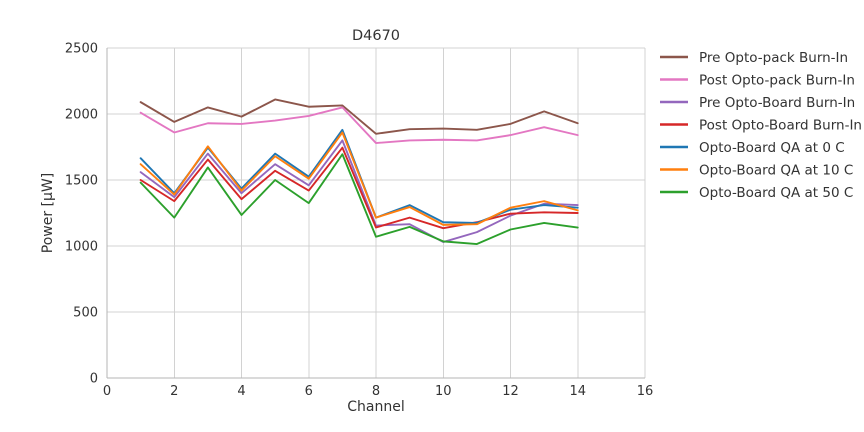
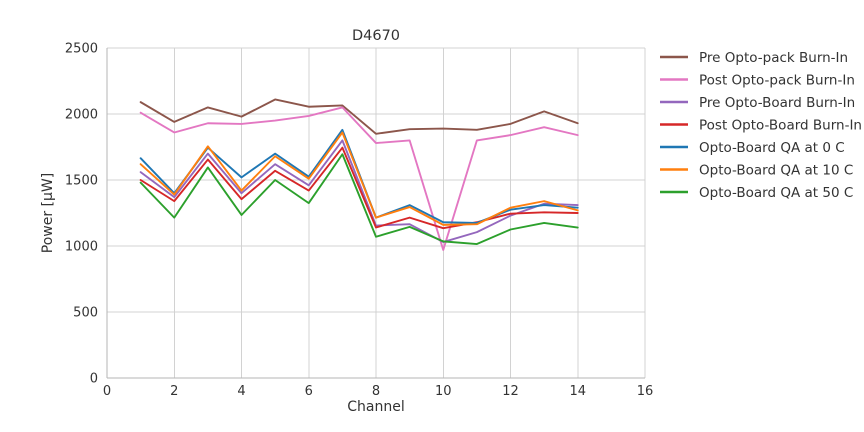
Opto-Board QA at 0 C/4: 1440 -> 1520
Post Opto-pack Burn-In/10: 1800 -> 970
